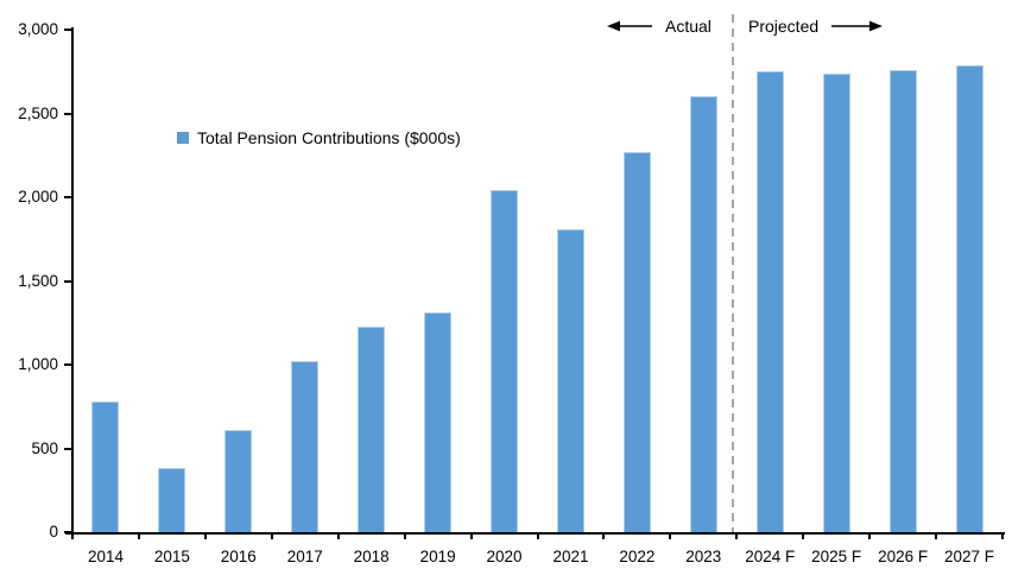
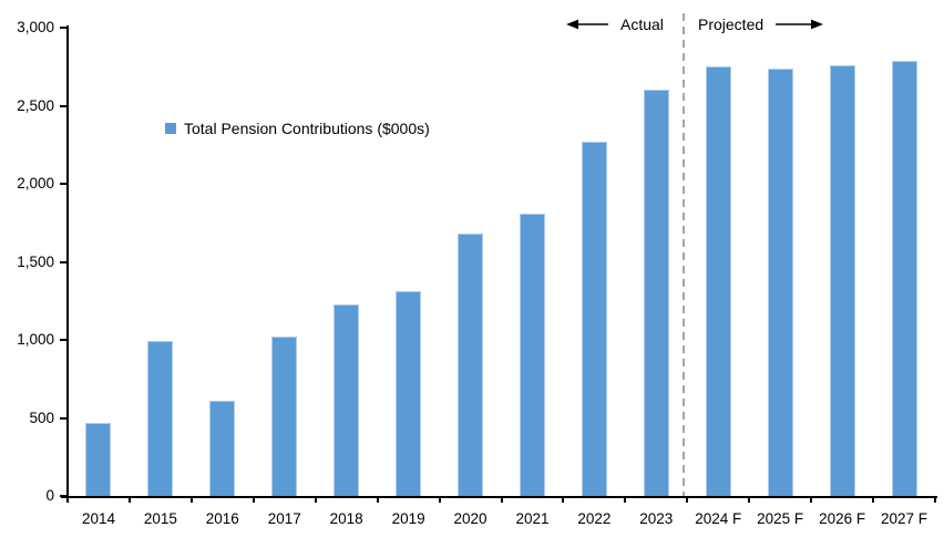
2014: 780 -> 470
2015: 380 -> 990
2020: 2040 -> 1680
